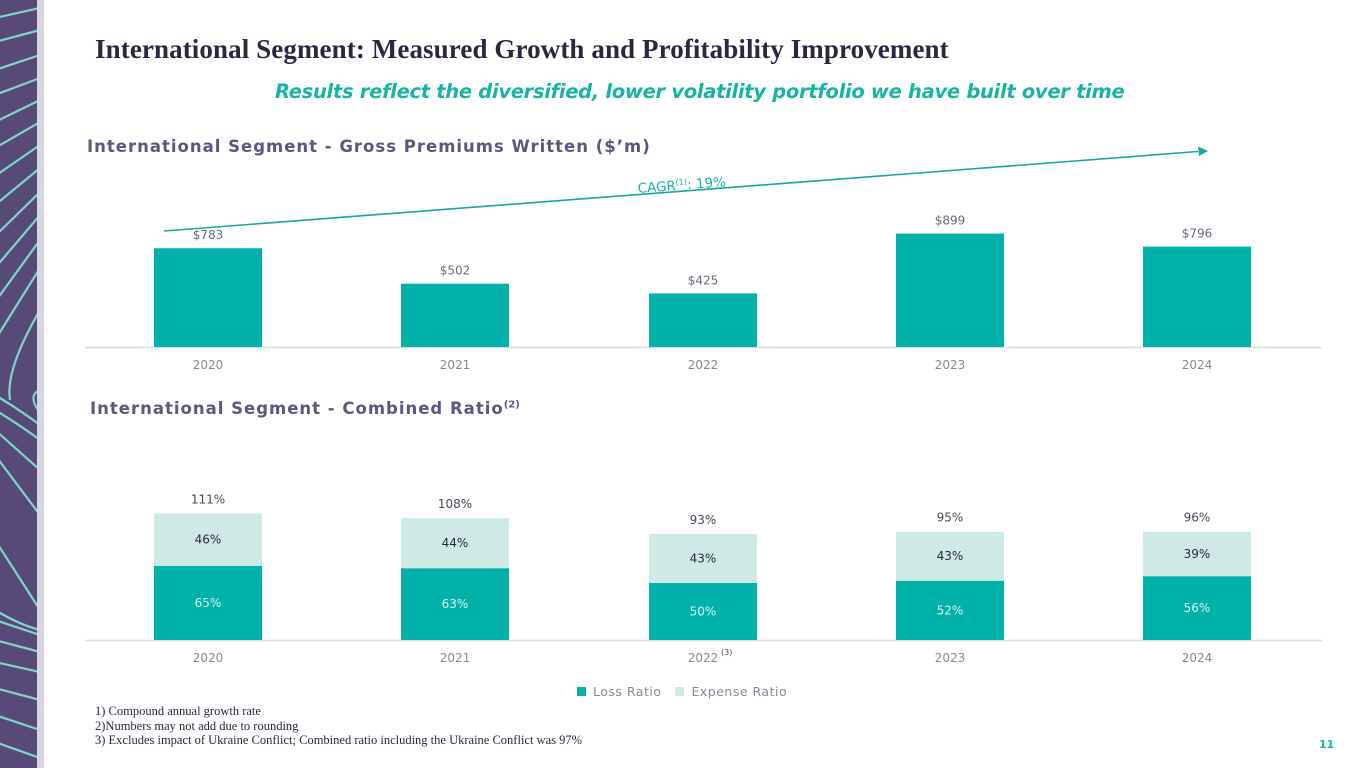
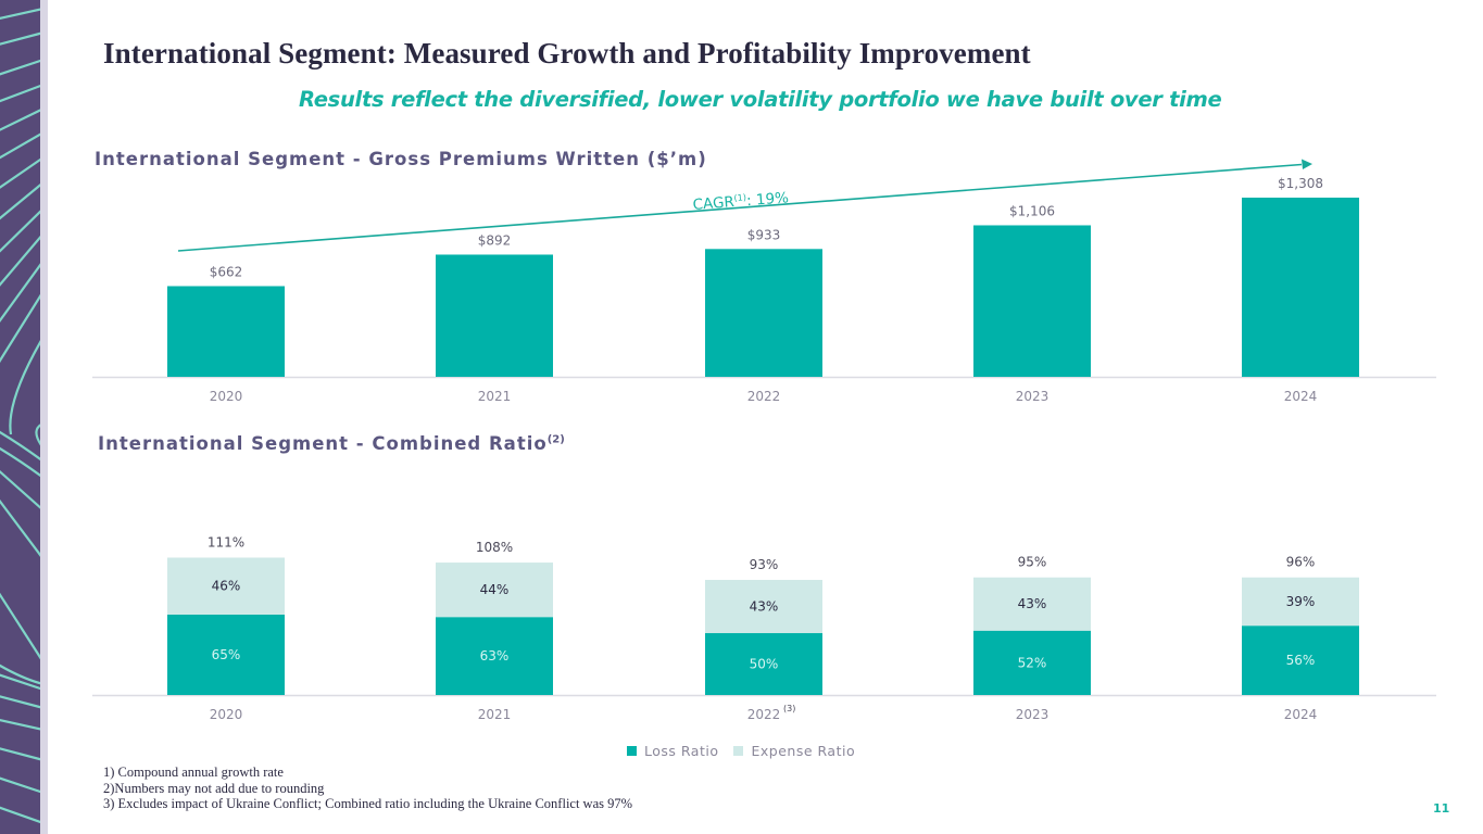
International Segment - Gross Premiums Written ($’m)/2020: $783 -> $662
International Segment - Gross Premiums Written ($’m)/2021: $502 -> $892
International Segment - Gross Premiums Written ($’m)/2022: $425 -> $933
International Segment - Gross Premiums Written ($’m)/2023: $899 -> $1,106
International Segment - Gross Premiums Written ($’m)/2024: $796 -> $1,308
